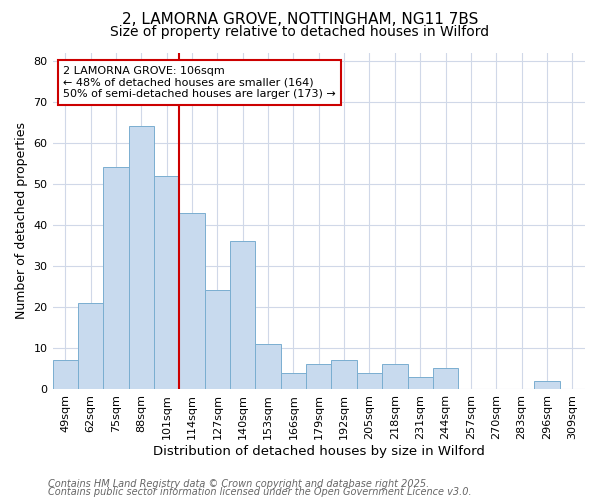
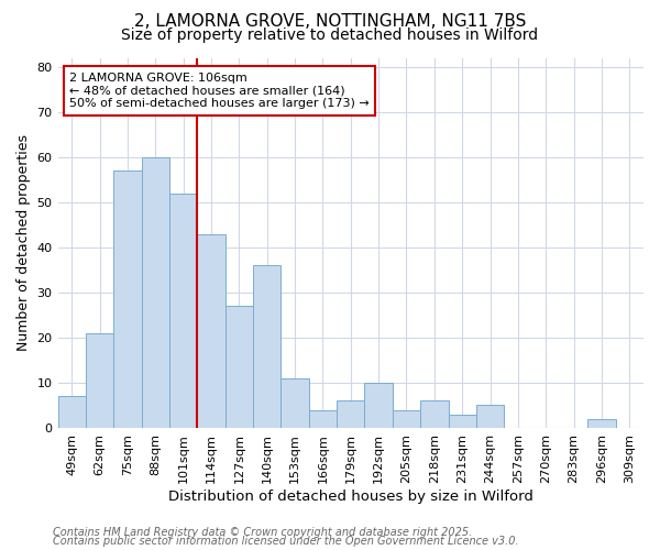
75sqm: 54 -> 57
88sqm: 64 -> 60
127sqm: 24 -> 27
192sqm: 7 -> 10
